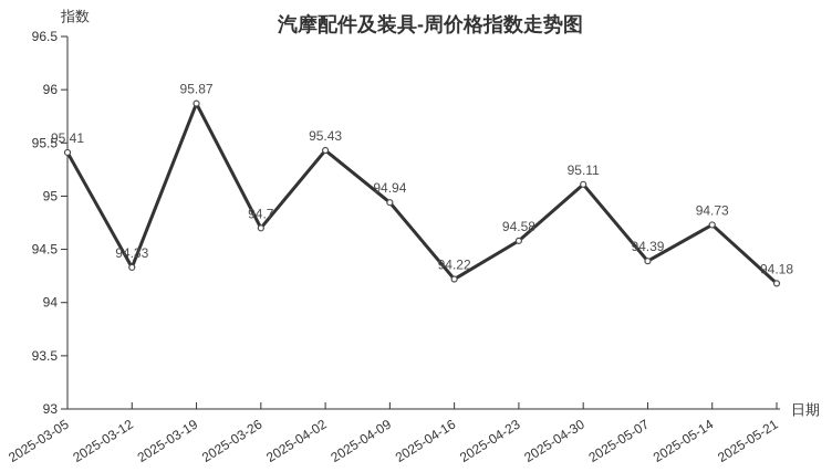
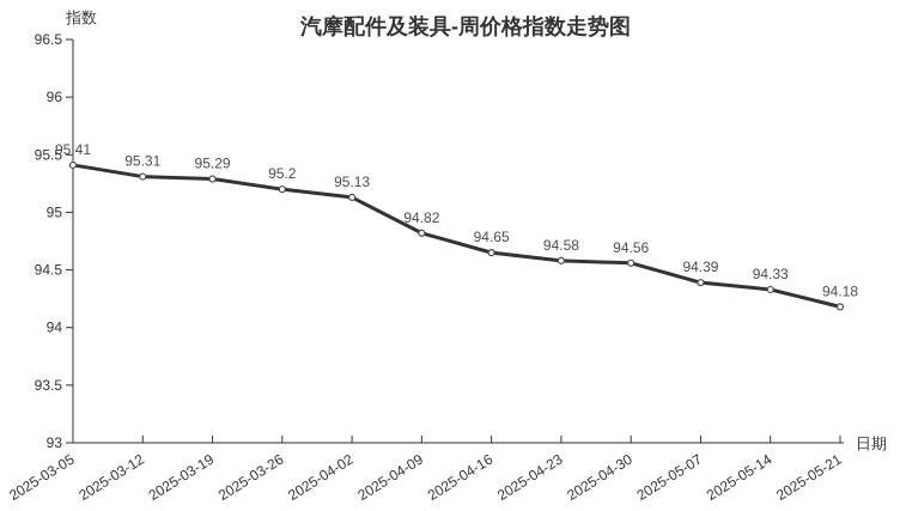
2025-03-12: 94.33 -> 95.31
2025-03-19: 95.87 -> 95.29
2025-03-26: 94.7 -> 95.2
2025-04-02: 95.43 -> 95.13
2025-04-09: 94.94 -> 94.82
2025-04-16: 94.22 -> 94.65
2025-04-30: 95.11 -> 94.56
2025-05-14: 94.73 -> 94.33
